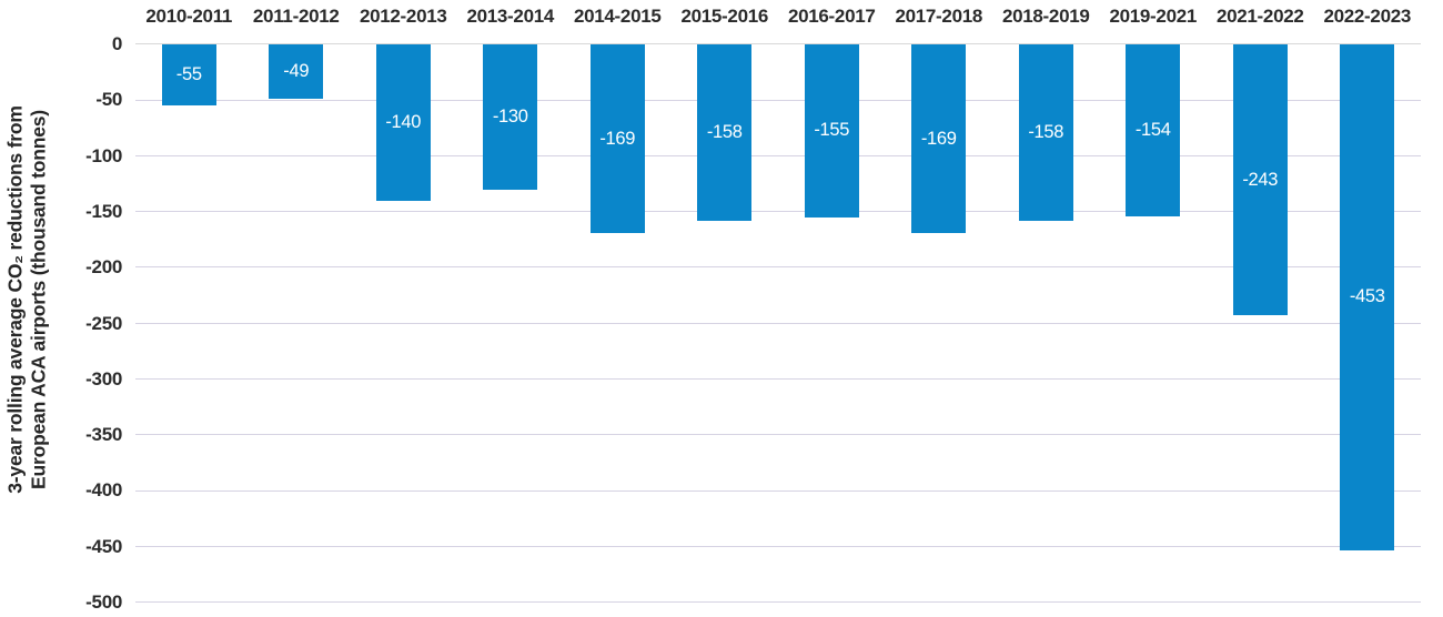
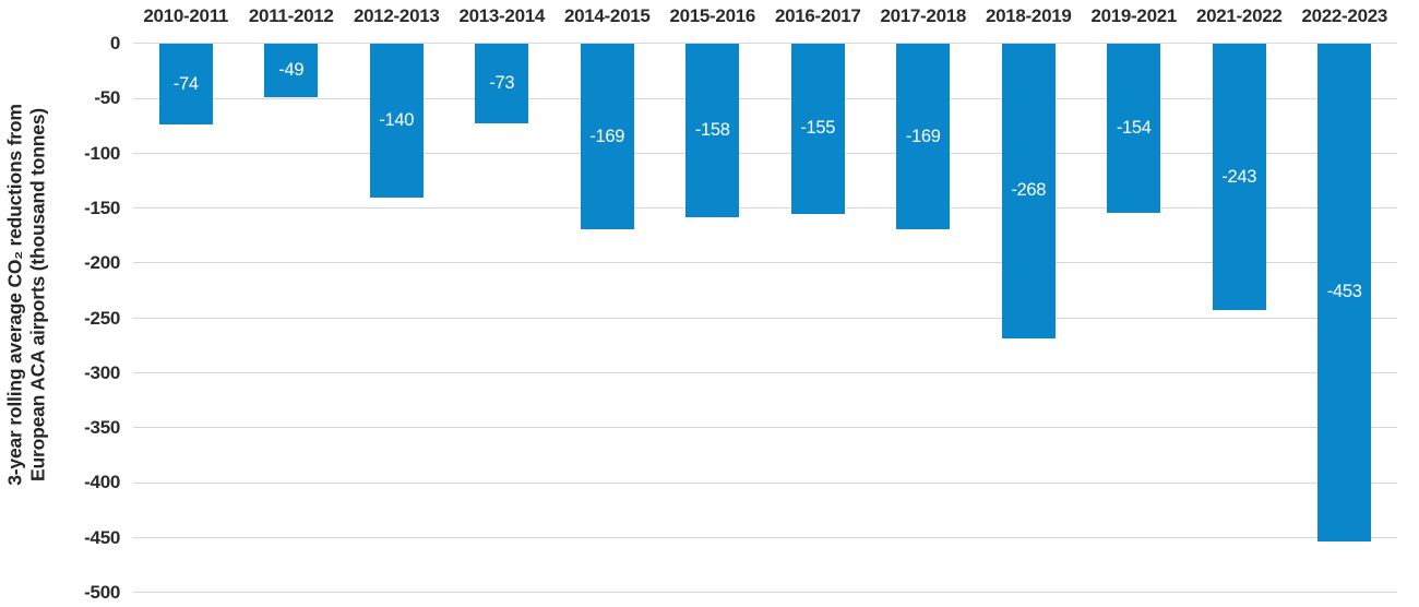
2010-2011: -55 -> -74
2013-2014: -130 -> -73
2018-2019: -158 -> -268
